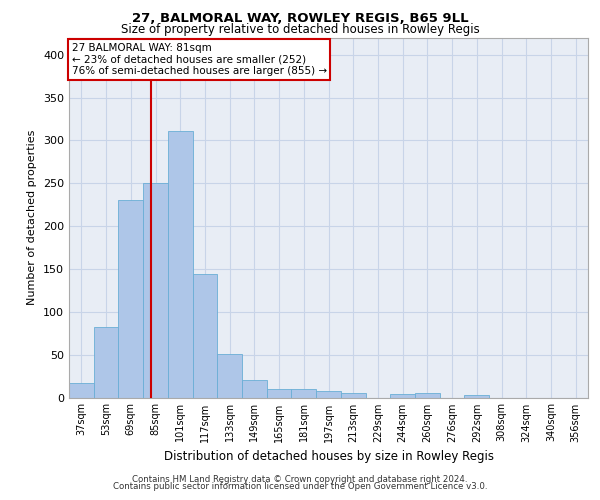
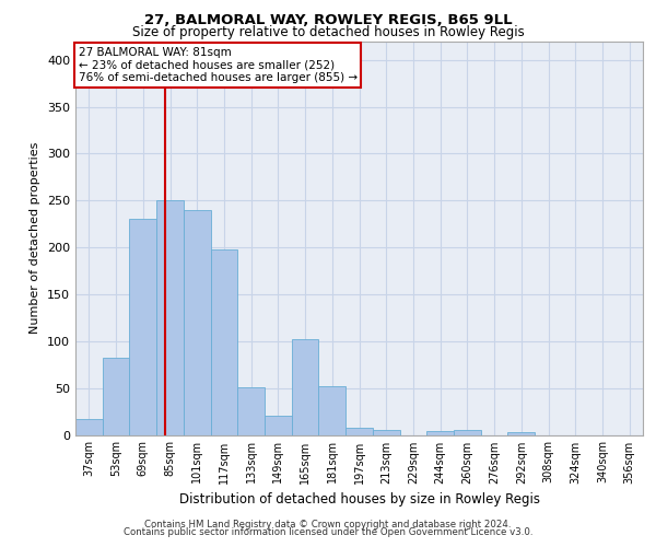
101sqm: 311 -> 240
117sqm: 144 -> 198
165sqm: 10 -> 102
181sqm: 10 -> 52
